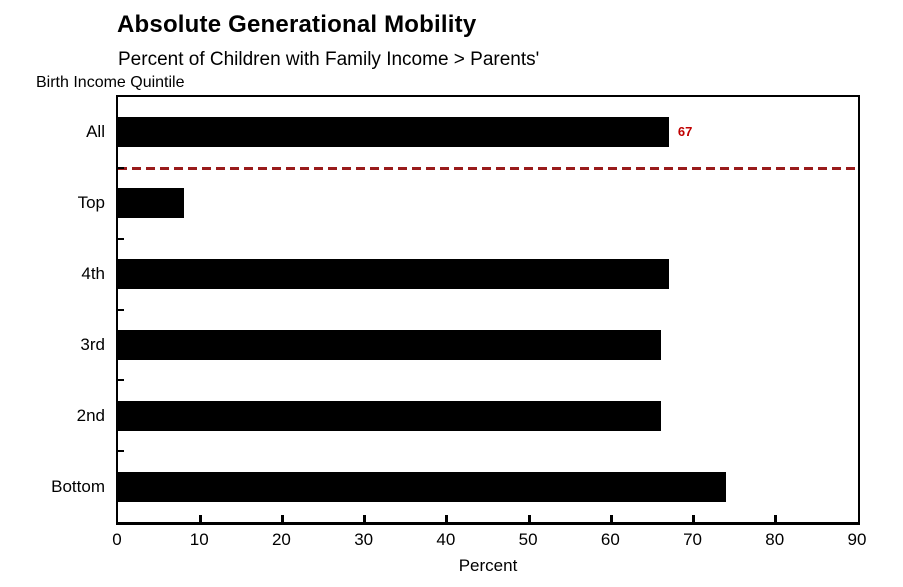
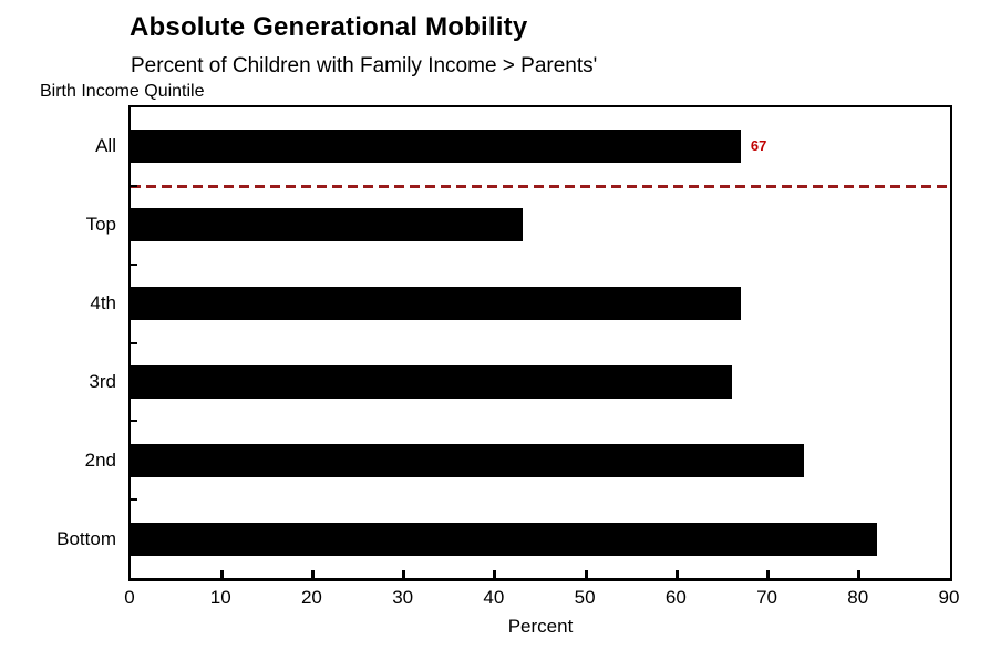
Top: 8 -> 43
2nd: 66 -> 74
Bottom: 74 -> 82
